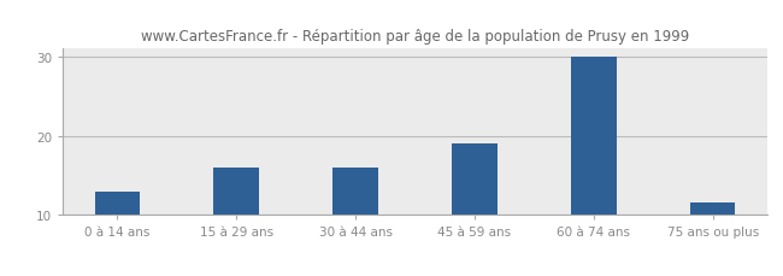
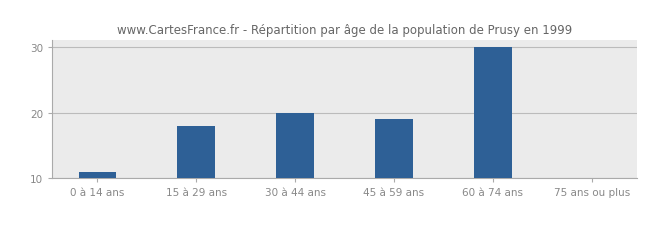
0 à 14 ans: 13.0 -> 11.0
15 à 29 ans: 16.0 -> 18.0
30 à 44 ans: 16.0 -> 20.0
75 ans ou plus: 11.6 -> 10.1
